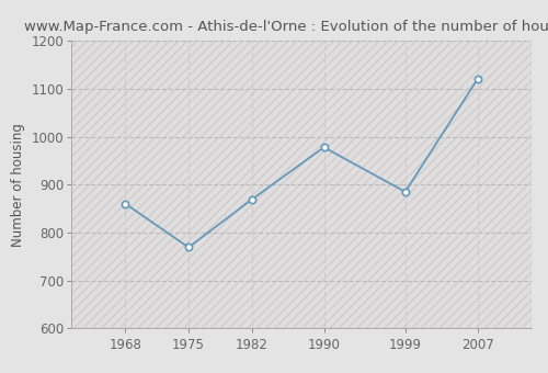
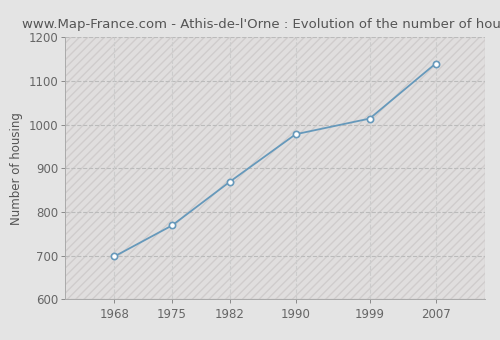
1968: 860 -> 698
1999: 885 -> 1014
2007: 1120 -> 1140
